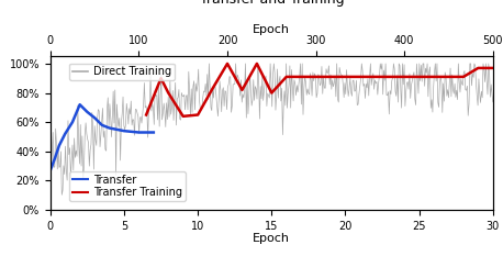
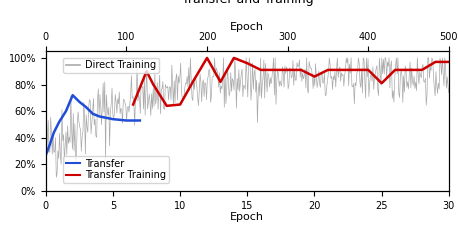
Transfer Training/15: 80% -> 96%
Transfer Training/20: 91% -> 86%
Transfer Training/25: 91% -> 81%
